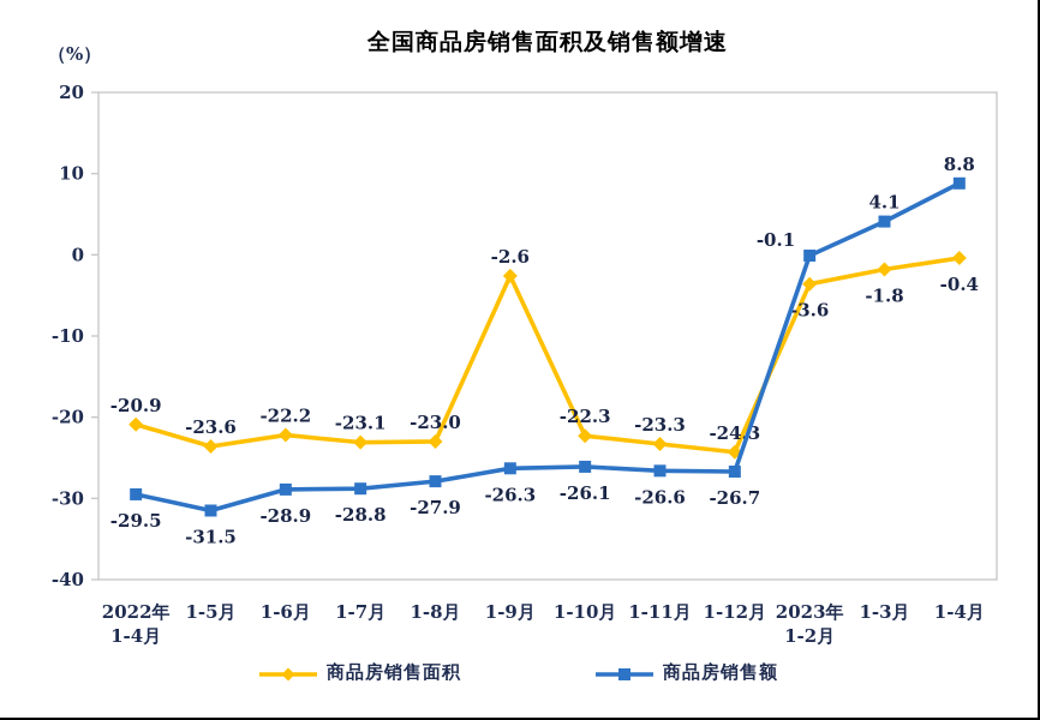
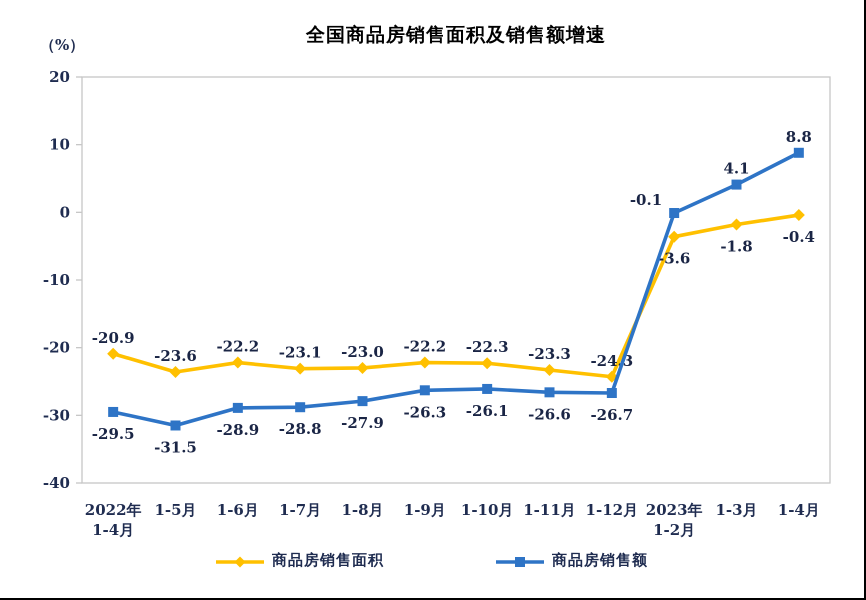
商品房销售面积/1-9月: -2.6 -> -22.2
